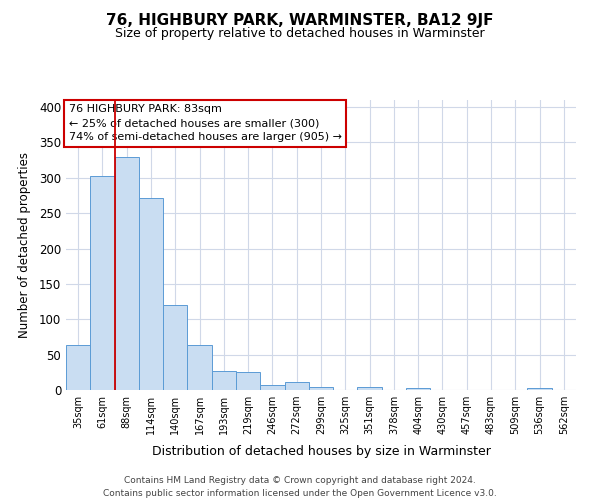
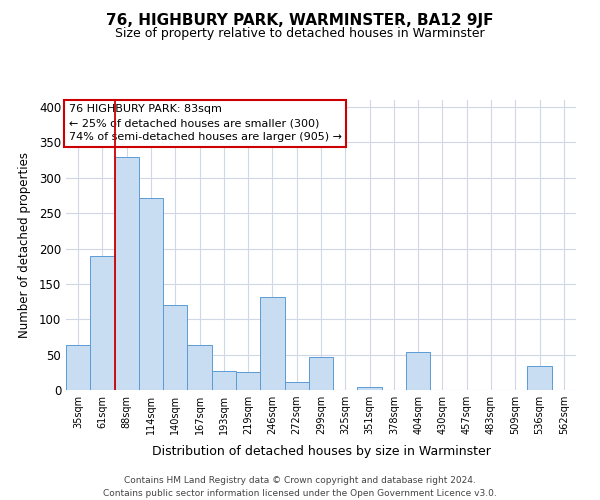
61sqm: 303 -> 190
246sqm: 7 -> 132
299sqm: 4 -> 46
404sqm: 3 -> 54
536sqm: 3 -> 34
